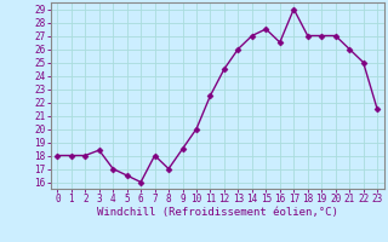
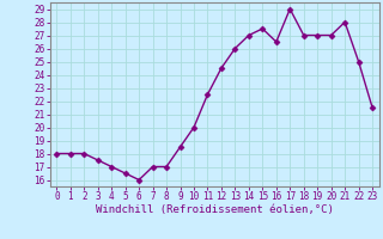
3: 18.4 -> 17.5
7: 18.0 -> 17.0
21: 26.0 -> 28.0
